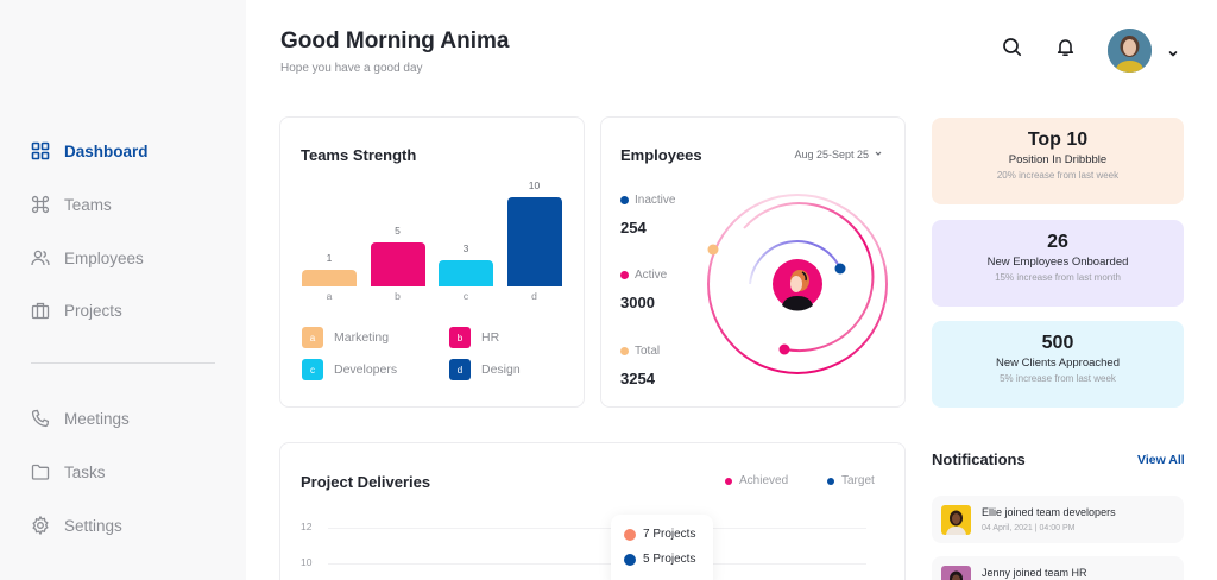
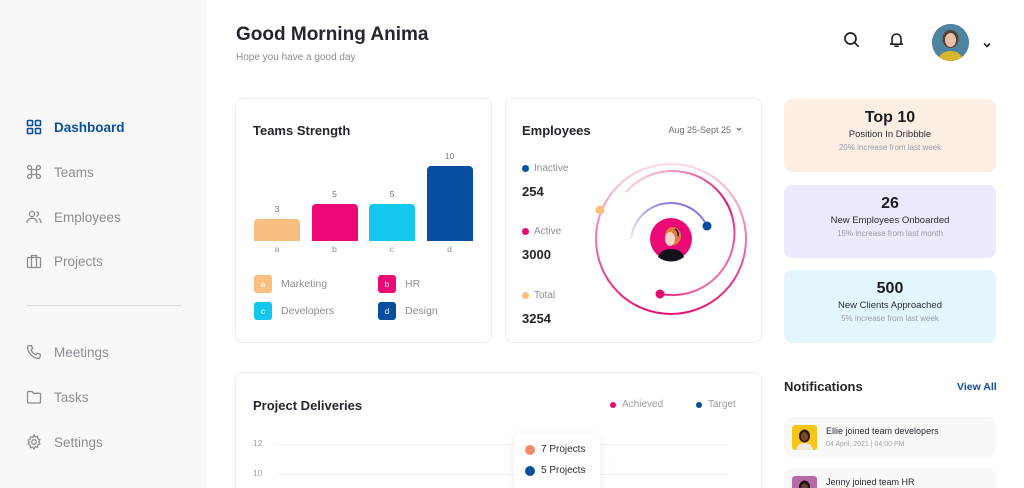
a: 1 -> 3
c: 3 -> 5
